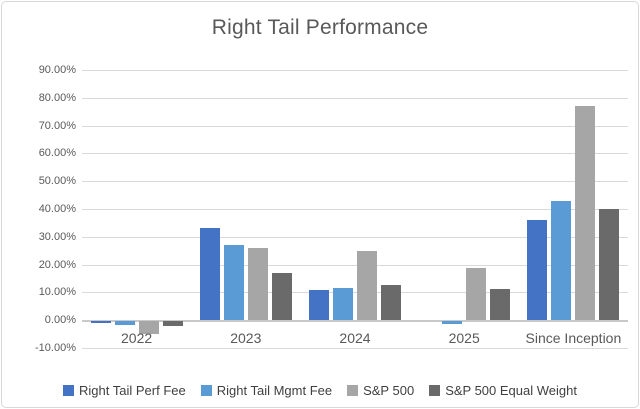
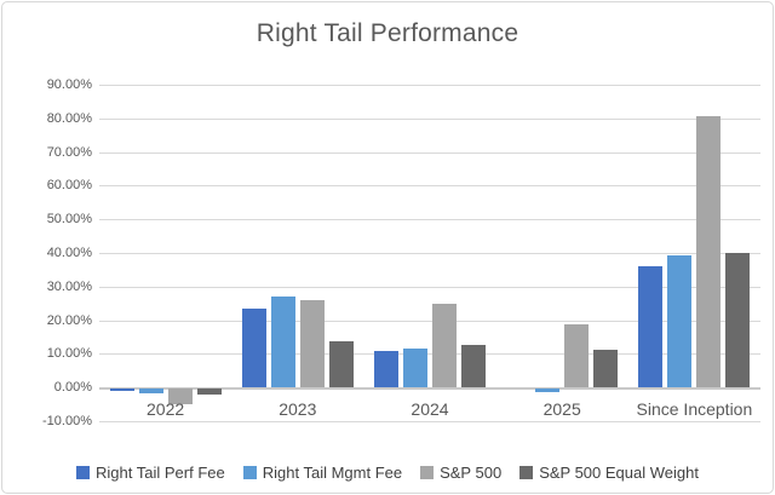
Right Tail Perf Fee/2023: 33% -> 23%
S&P 500 Equal Weight/2023: 17% -> 14%
Right Tail Mgmt Fee/Since Inception: 43% -> 39%
S&P 500/Since Inception: 77% -> 81%
